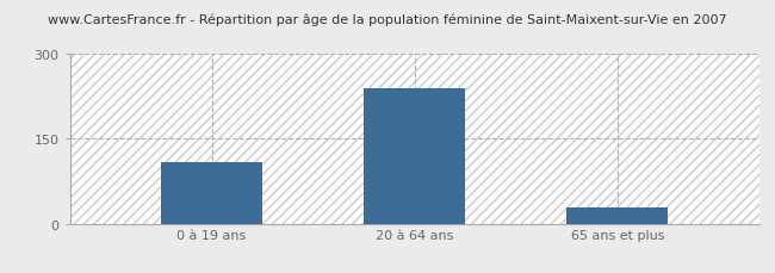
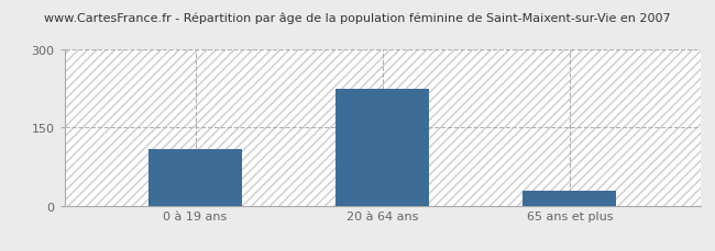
20 à 64 ans: 238 -> 225
